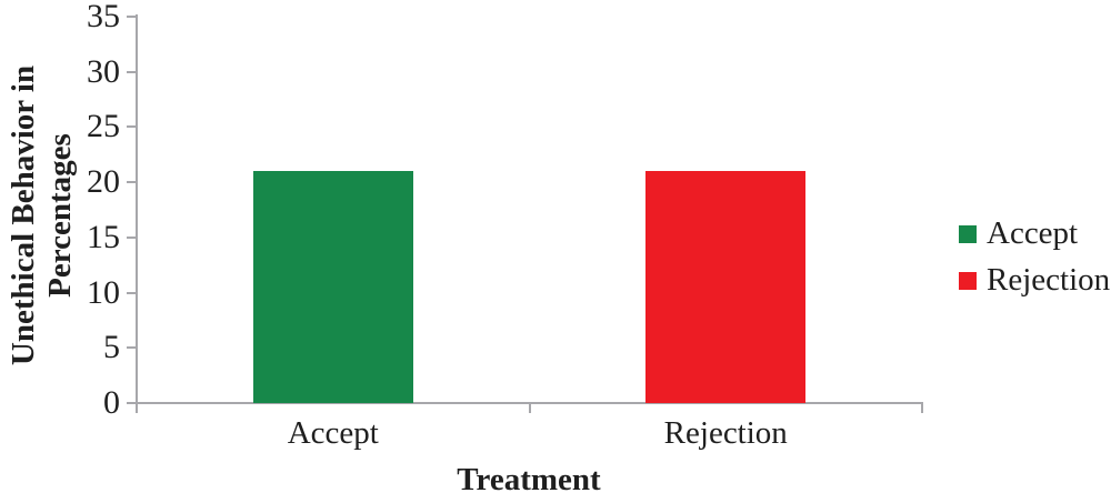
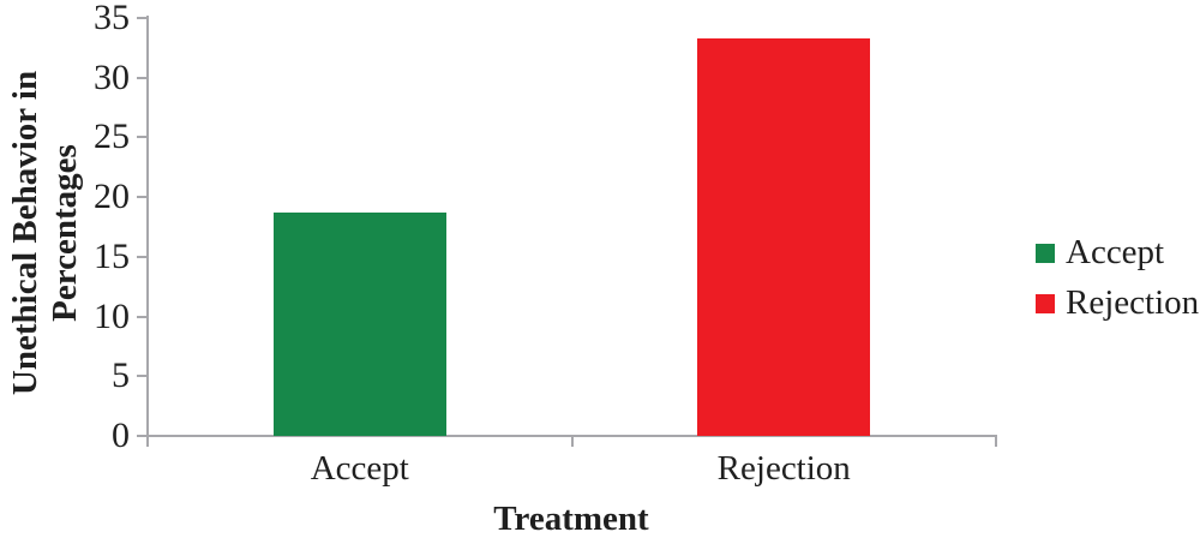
Accept: 21 -> 19
Rejection: 21 -> 33
